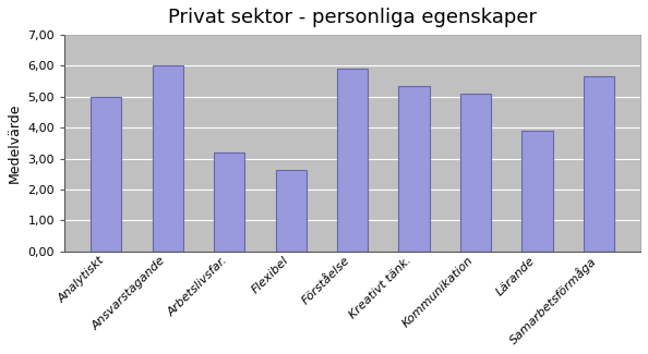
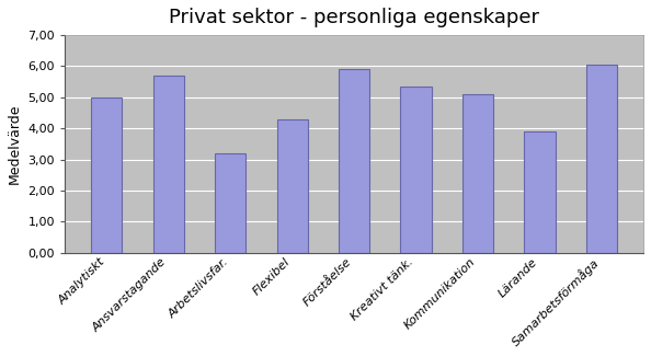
Ansvarstagande: 6,00 -> 5,70
Flexibel: 2,65 -> 4,30
Samarbetsförmåga: 5,65 -> 6,05
